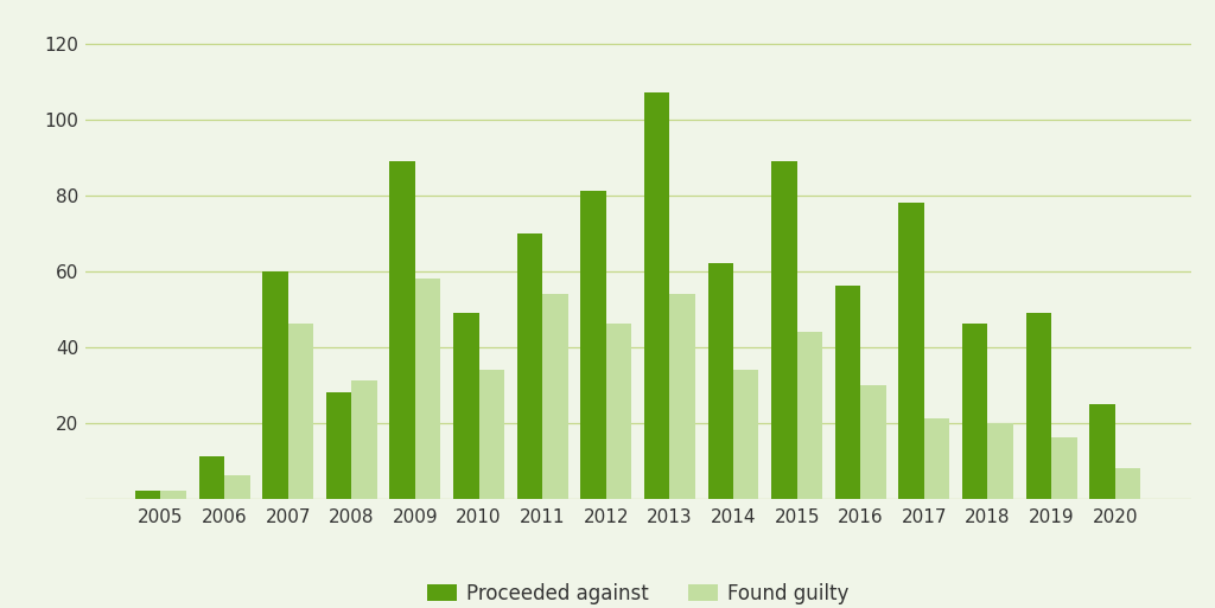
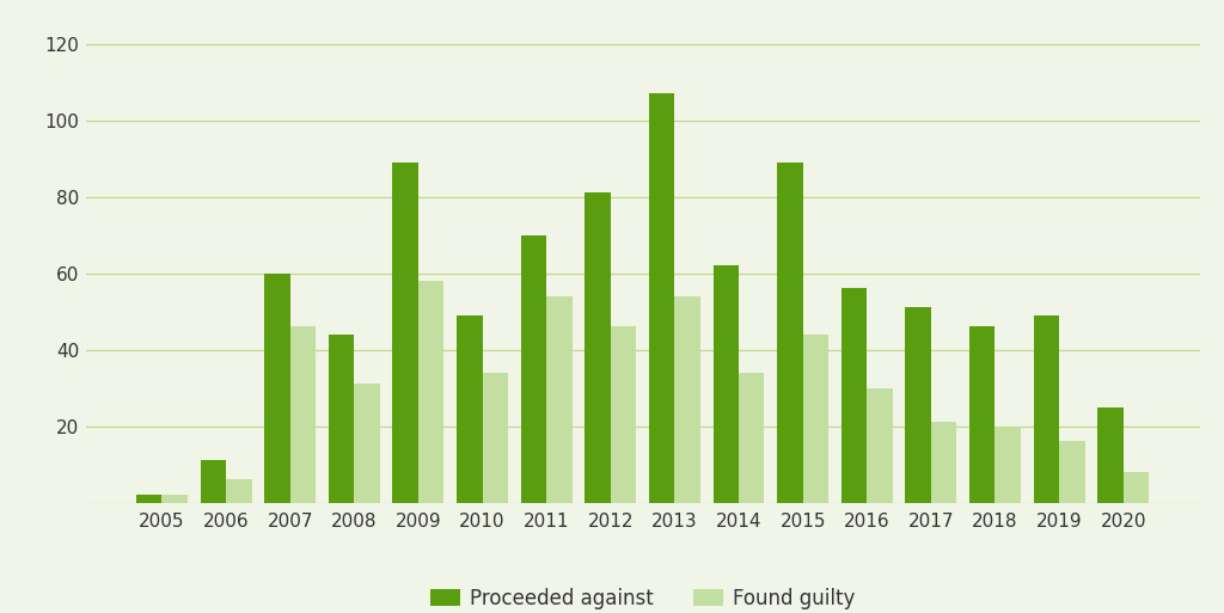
Proceeded against/2008: 28 -> 44
Proceeded against/2017: 78 -> 51
